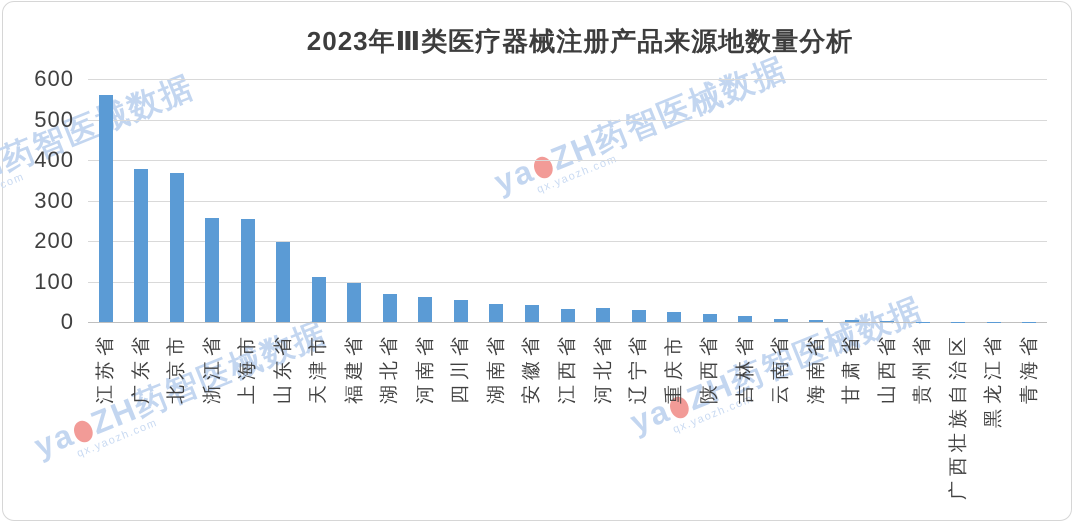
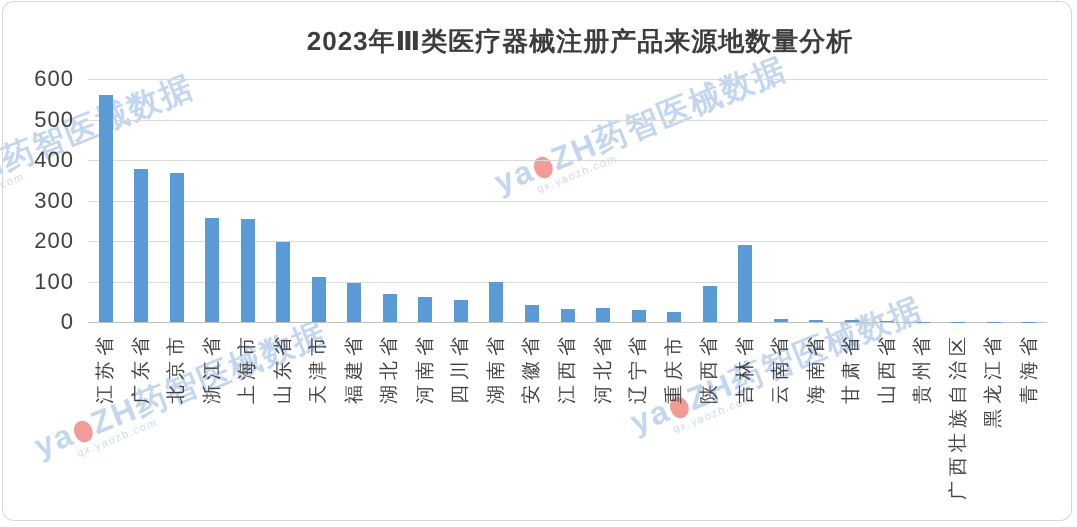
湖南省: 40 -> 100
陕西省: 20 -> 90
吉林省: 20 -> 190
